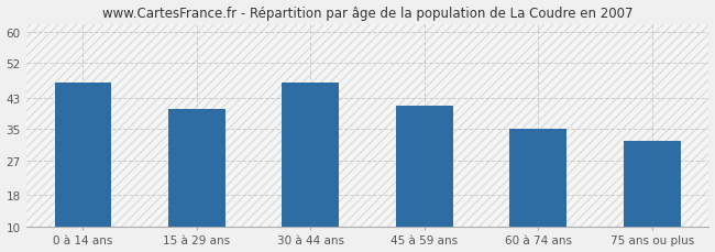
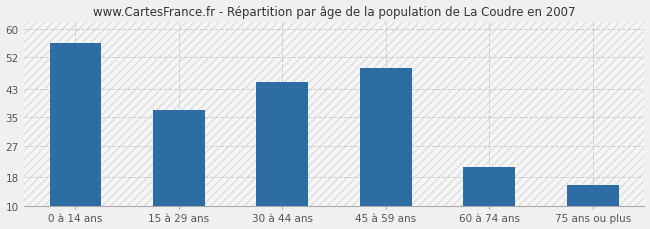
0 à 14 ans: 47 -> 56
15 à 29 ans: 40 -> 37
30 à 44 ans: 47 -> 45
45 à 59 ans: 41 -> 49
60 à 74 ans: 35 -> 21
75 ans ou plus: 32 -> 16
